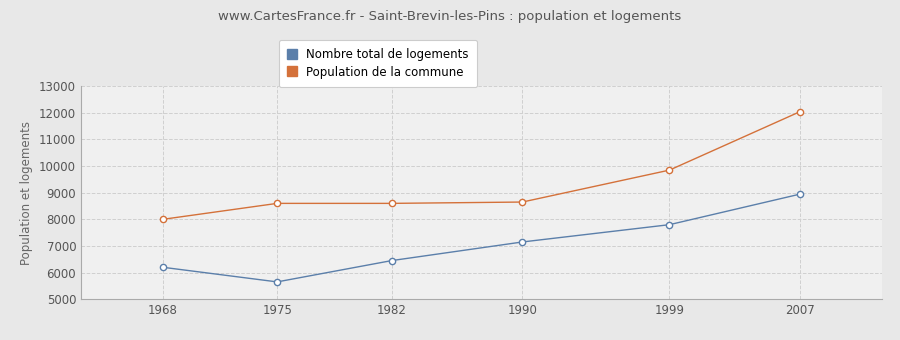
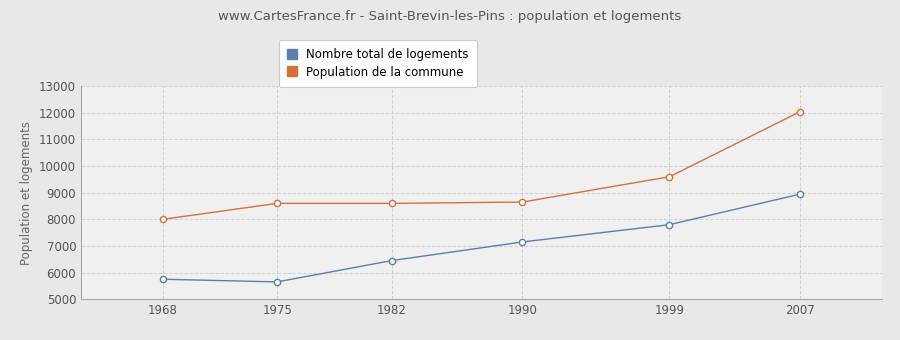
Nombre total de logements/1968: 6200 -> 5750
Population de la commune/1999: 9850 -> 9600
